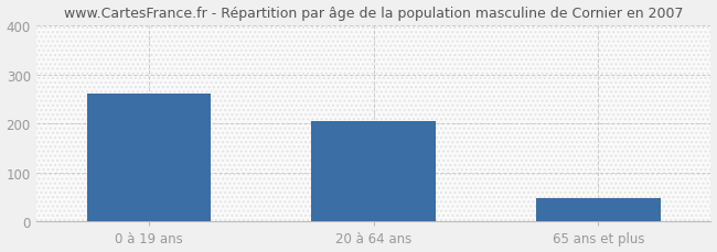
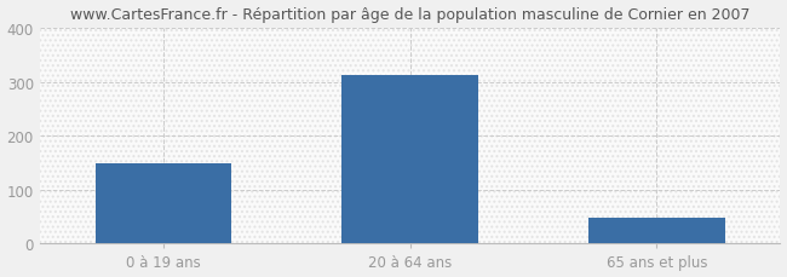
0 à 19 ans: 260 -> 148
20 à 64 ans: 205 -> 312
